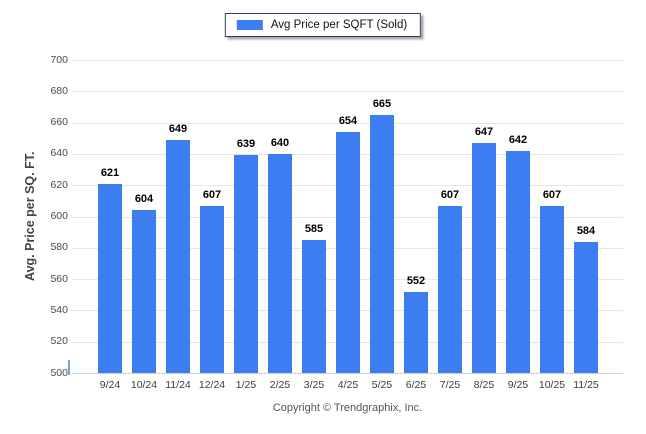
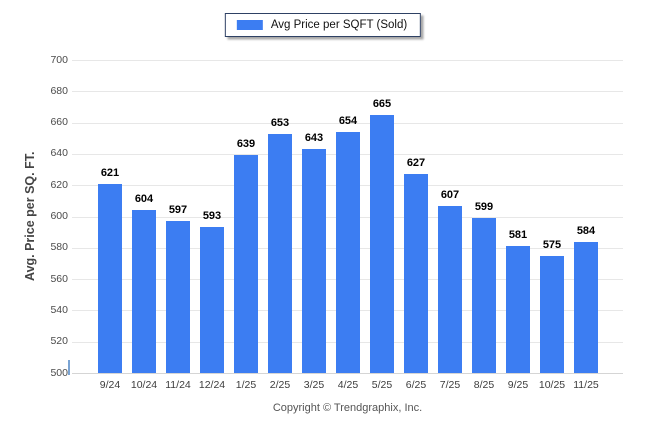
11/24: 649 -> 597
12/24: 607 -> 593
2/25: 640 -> 653
3/25: 585 -> 643
6/25: 552 -> 627
8/25: 647 -> 599
9/25: 642 -> 581
10/25: 607 -> 575
